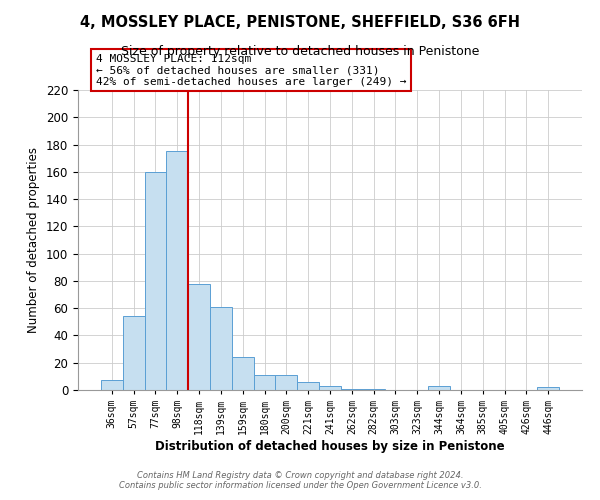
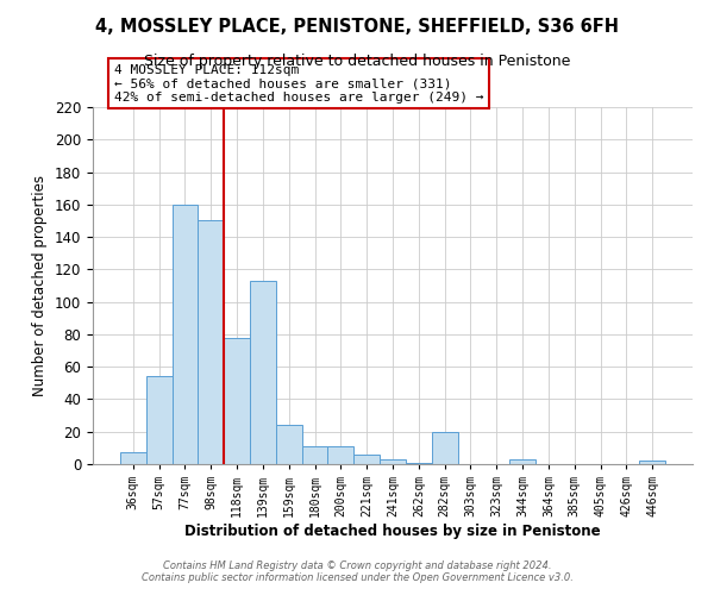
98sqm: 175 -> 150
139sqm: 61 -> 113
282sqm: 1 -> 20
